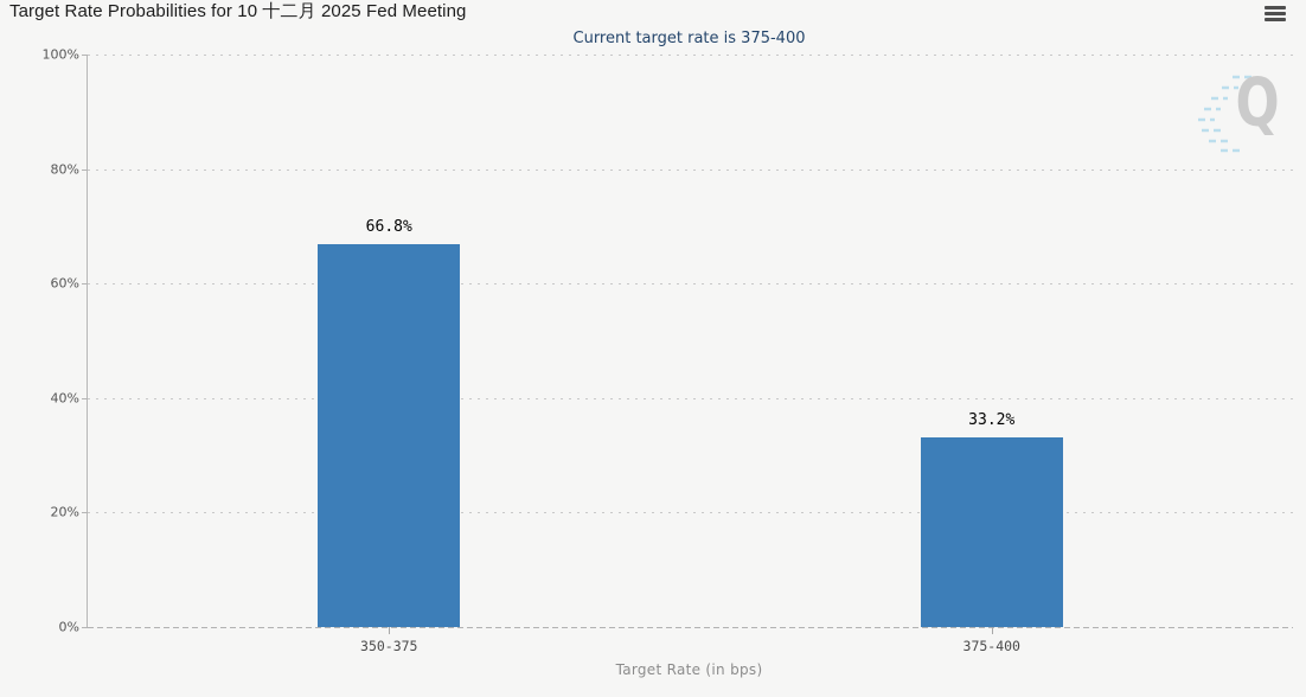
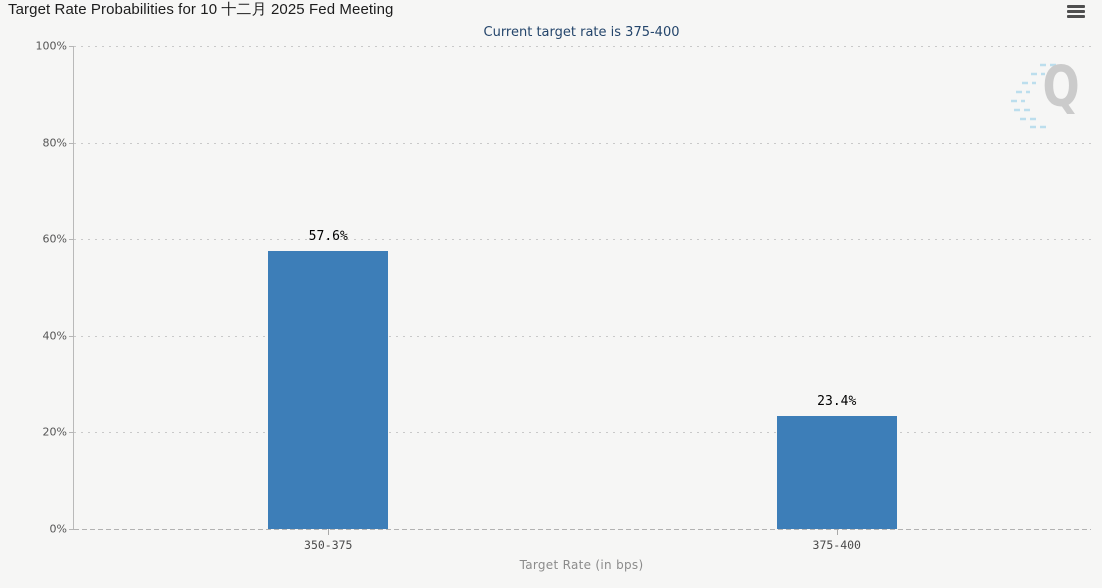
350-375: 66.8% -> 57.6%
375-400: 33.2% -> 23.4%
